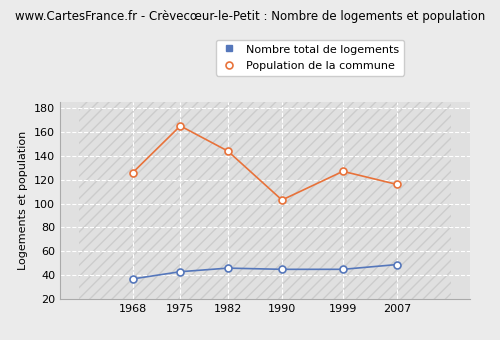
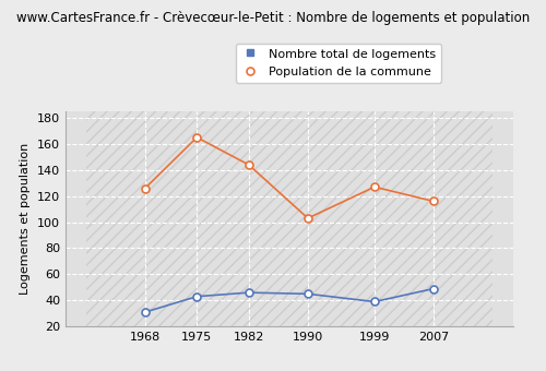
Nombre total de logements/1968: 37 -> 31
Nombre total de logements/1999: 45 -> 39
